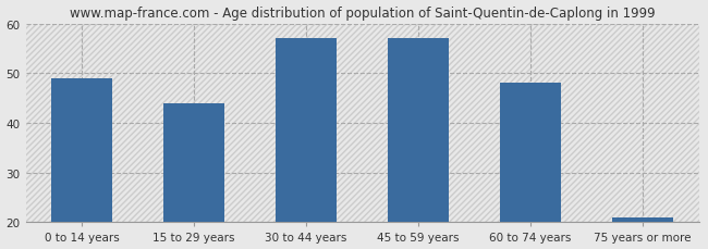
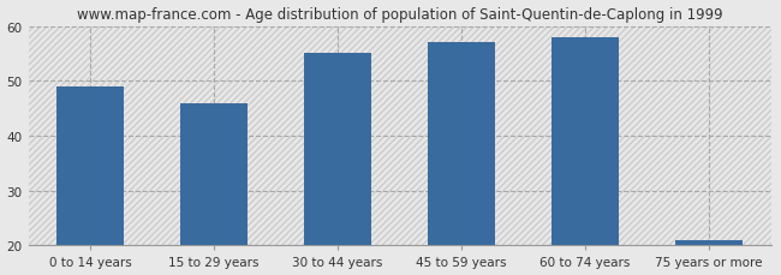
15 to 29 years: 44 -> 46
30 to 44 years: 57 -> 55
60 to 74 years: 48 -> 58
